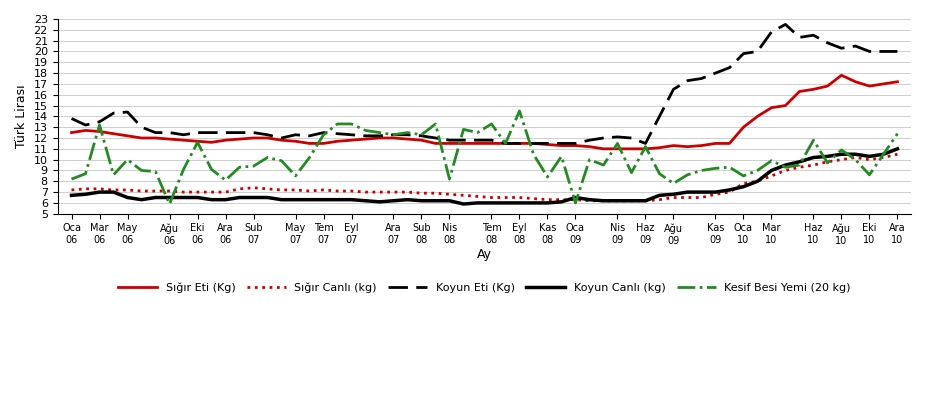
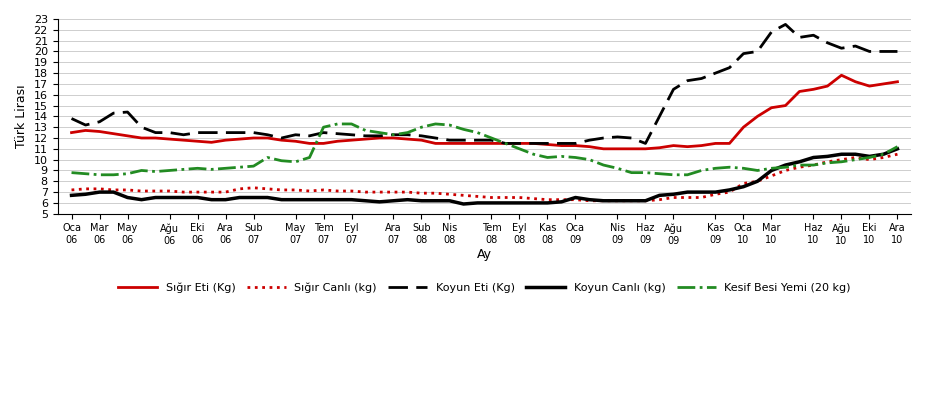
Kesif Besi Yemi (20 kg)/Oca 06: 8.2 -> 8.8
Kesif Besi Yemi (20 kg)/Mar 06: 13.2 -> 8.6
Kesif Besi Yemi (20 kg)/May 06: 10.0 -> 8.7
Kesif Besi Yemi (20 kg)/Ağu 06: 5.9 -> 9.0
Kesif Besi Yemi (20 kg)/Eki 06: 11.6 -> 9.2
Kesif Besi Yemi (20 kg)/Ara 06: 8.1 -> 9.2
Kesif Besi Yemi (20 kg)/May 07: 8.5 -> 9.8
Kesif Besi Yemi (20 kg)/Tem 07: 12.3 -> 13.0
Kesif Besi Yemi (20 kg)/Sub 08: 12.3 -> 13.0
Kesif Besi Yemi (20 kg)/Nis 08: 8.2 -> 13.2
Kesif Besi Yemi (20 kg)/Tem 08: 13.3 -> 12.0
Kesif Besi Yemi (20 kg)/Eyl 08: 14.5 -> 11.0
Kesif Besi Yemi (20 kg)/Kas 08: 8.4 -> 10.2
Kesif Besi Yemi (20 kg)/Oca 09: 6.0 -> 10.2
Kesif Besi Yemi (20 kg)/Nis 09: 11.5 -> 9.2
Kesif Besi Yemi (20 kg)/Haz 09: 11.2 -> 8.8
Kesif Besi Yemi (20 kg)/Ağu 09: 7.8 -> 8.6
Kesif Besi Yemi (20 kg)/Oca 10: 8.5 -> 9.2
Kesif Besi Yemi (20 kg)/Mar 10: 9.9 -> 9.2
Kesif Besi Yemi (20 kg)/Haz 10: 11.8 -> 9.5
Kesif Besi Yemi (20 kg)/Ağu 10: 10.9 -> 9.8
Kesif Besi Yemi (20 kg)/Eki 10: 8.6 -> 10.2
Kesif Besi Yemi (20 kg)/Ara 10: 12.4 -> 11.2
